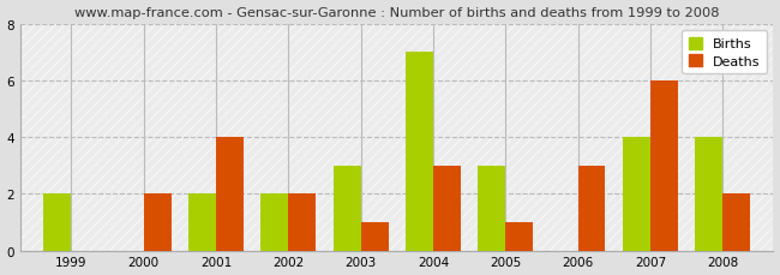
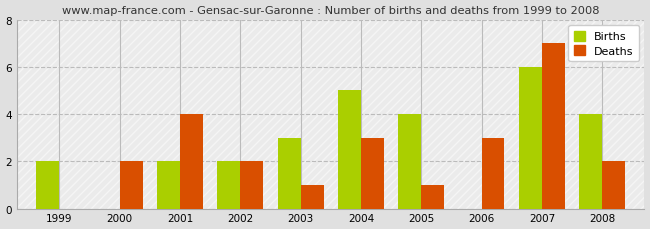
Births/2004: 7 -> 5
Births/2005: 3 -> 4
Births/2007: 4 -> 6
Deaths/2007: 6 -> 7
